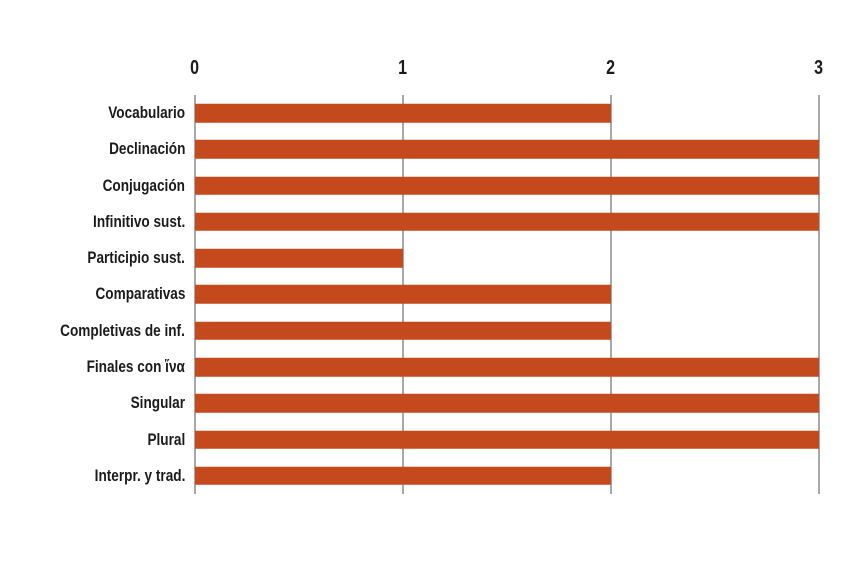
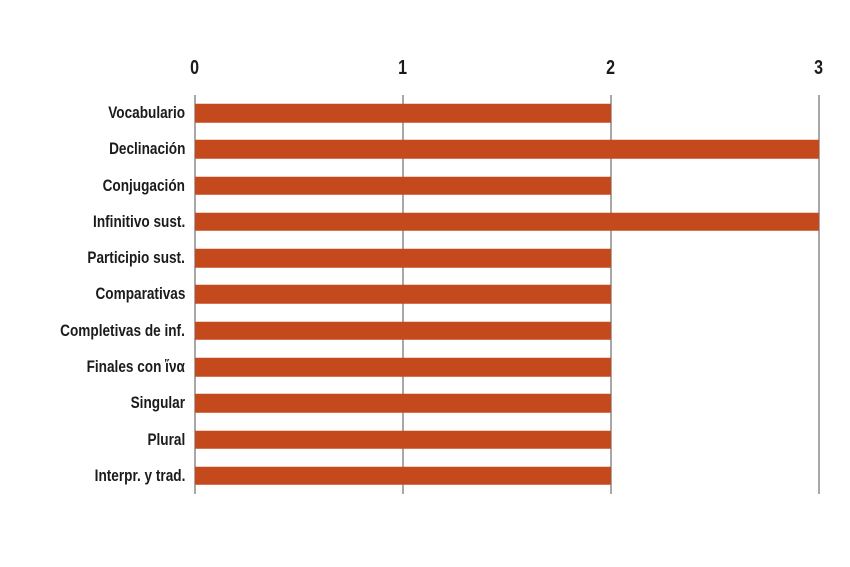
Conjugación: 3 -> 2
Participio sust.: 1 -> 2
Finales con ἵνα: 3 -> 2
Singular: 3 -> 2
Plural: 3 -> 2
